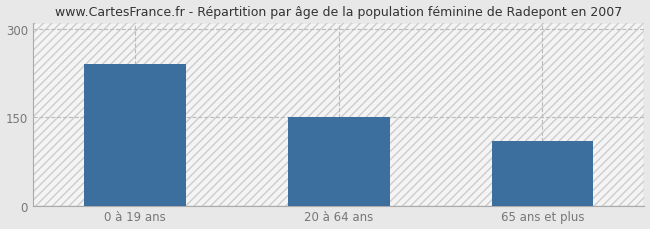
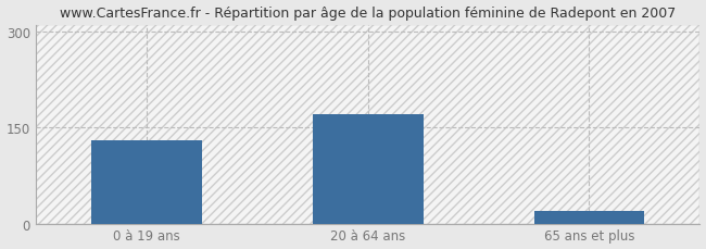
0 à 19 ans: 240 -> 130
20 à 64 ans: 150 -> 170
65 ans et plus: 110 -> 20
